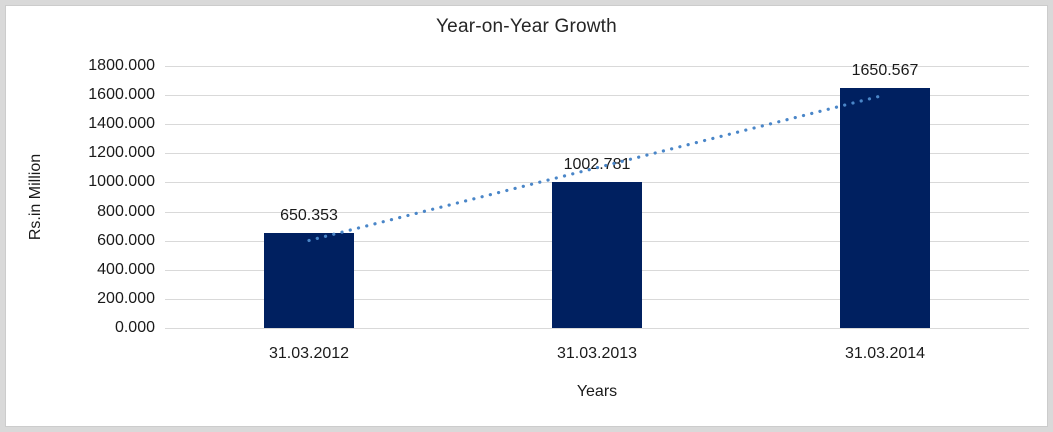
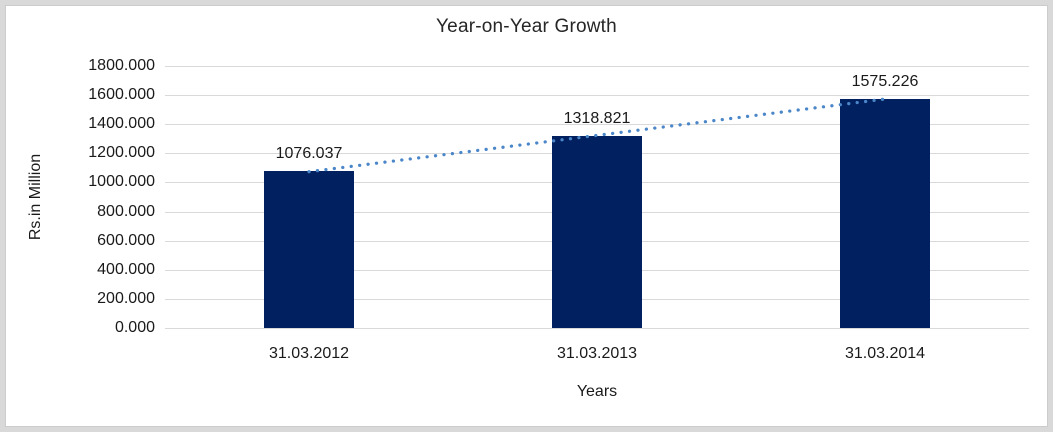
31.03.2012: 650.353 -> 1076.037
31.03.2013: 1002.781 -> 1318.821
31.03.2014: 1650.567 -> 1575.226
